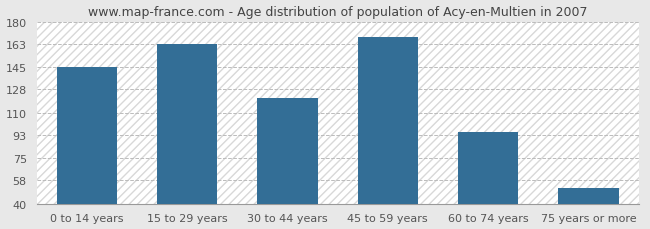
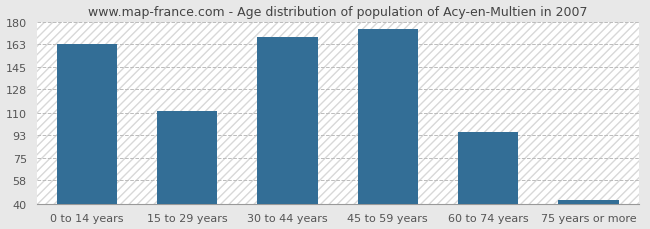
0 to 14 years: 145 -> 163
15 to 29 years: 163 -> 111
30 to 44 years: 121 -> 168
45 to 59 years: 168 -> 174
75 years or more: 52 -> 43
